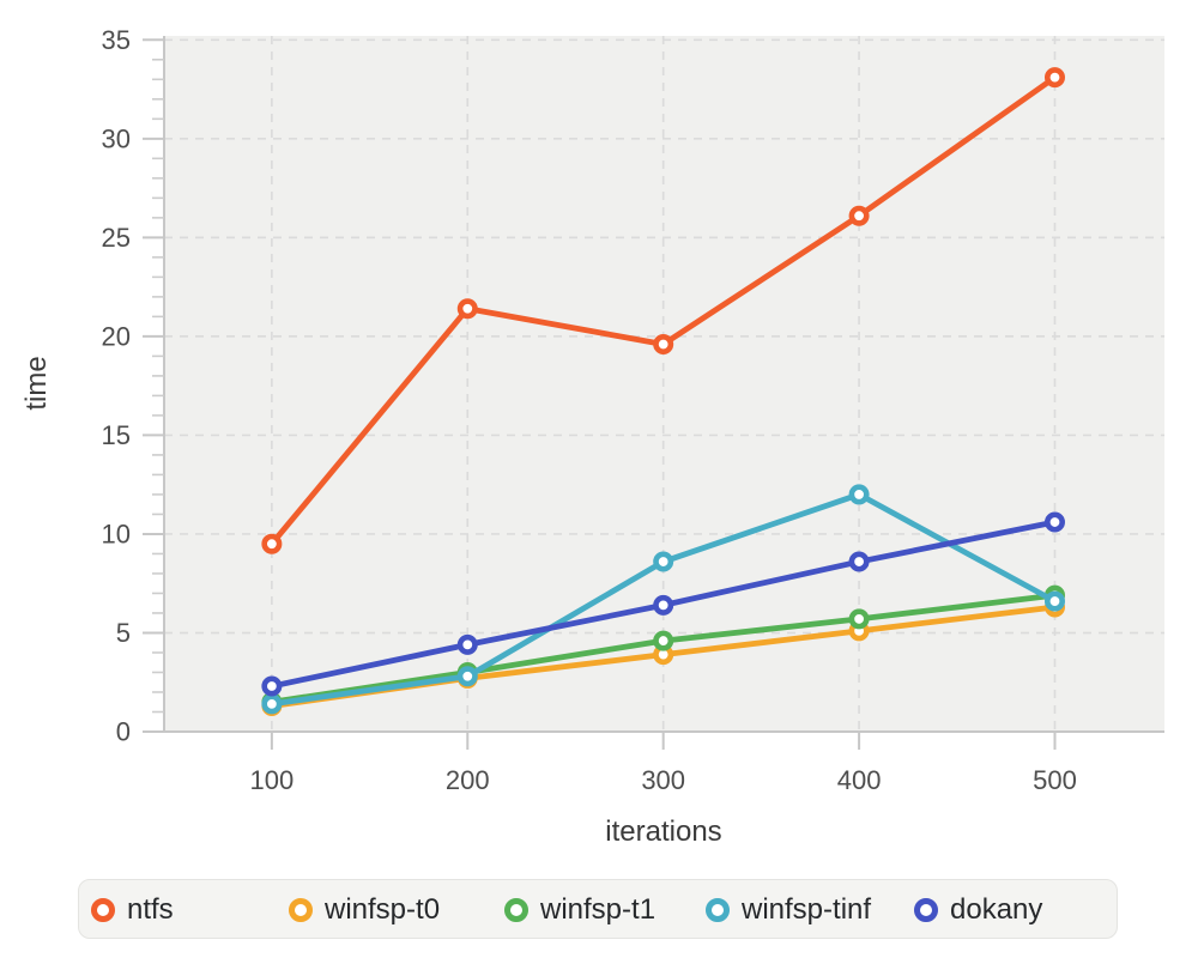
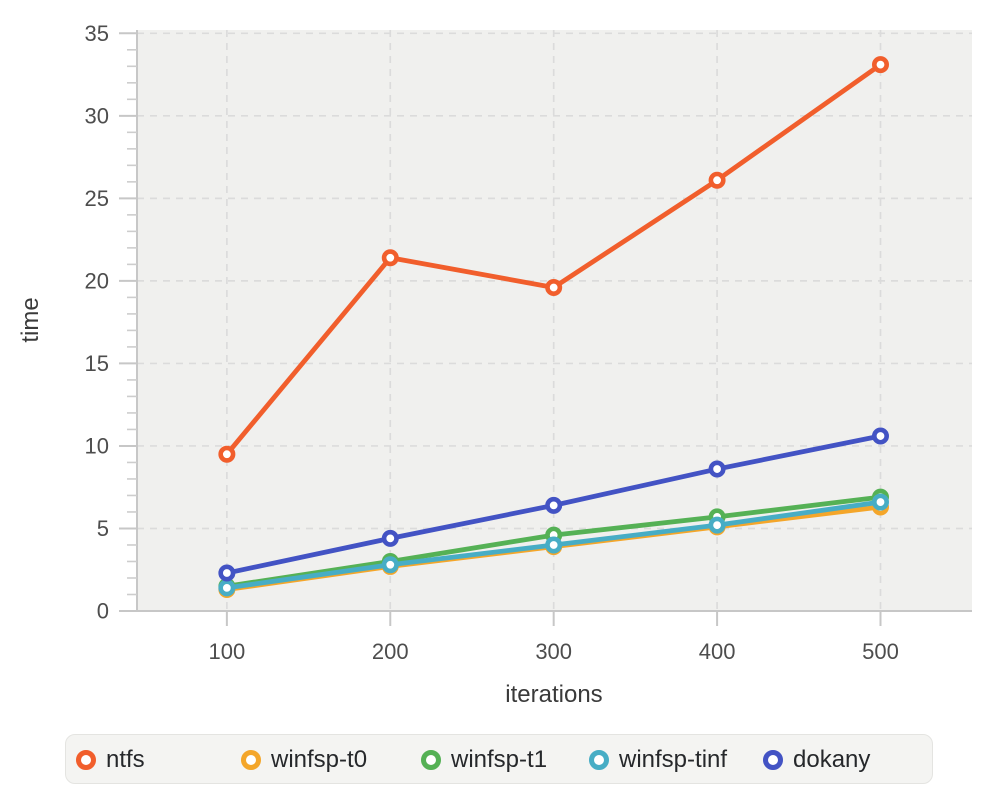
winfsp-tinf/300: 8.6 -> 4.0
winfsp-tinf/400: 12.0 -> 5.2
